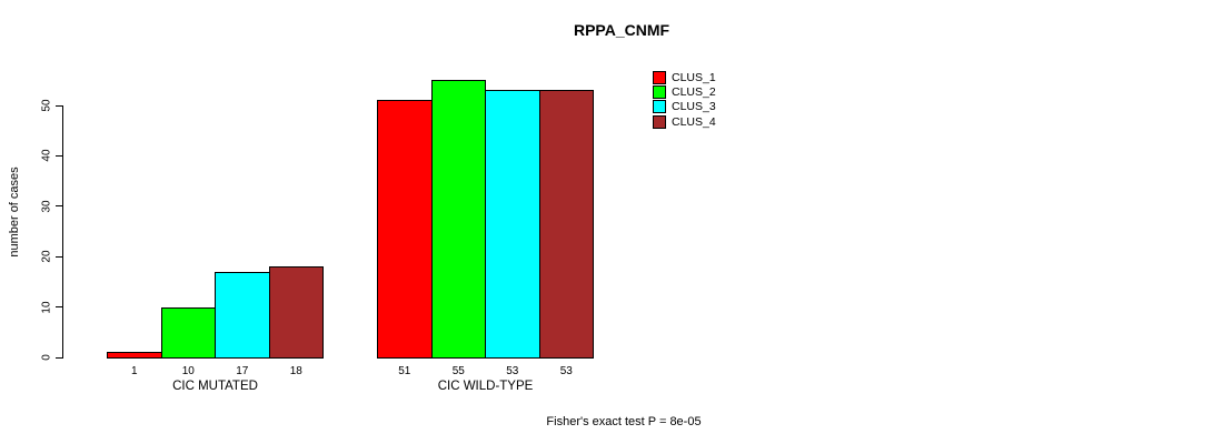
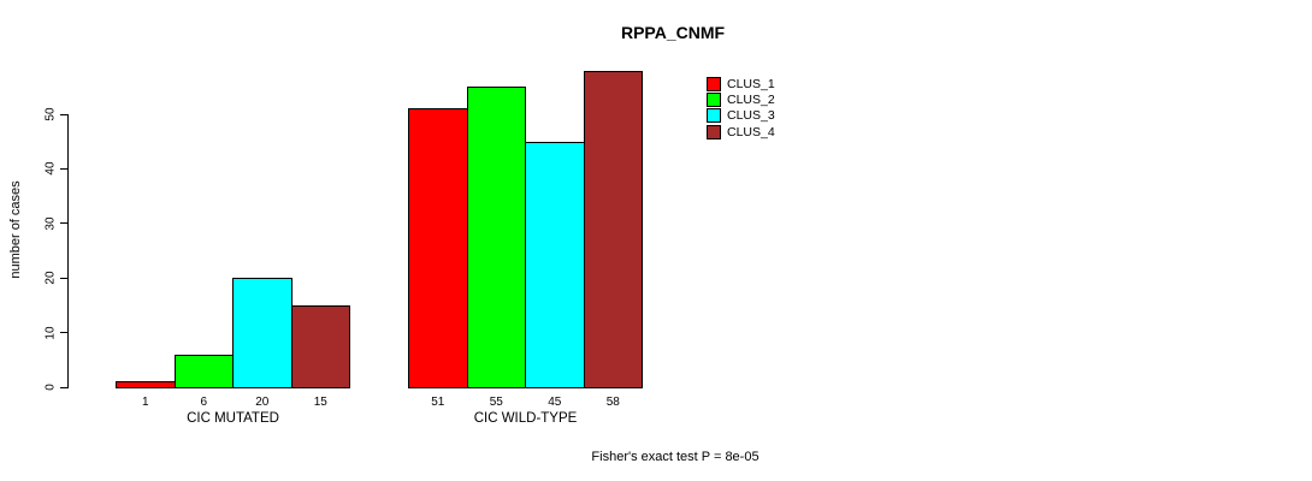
CLUS_2/CIC MUTATED: 10 -> 6
CLUS_3/CIC MUTATED: 17 -> 20
CLUS_4/CIC MUTATED: 18 -> 15
CLUS_3/CIC WILD-TYPE: 53 -> 45
CLUS_4/CIC WILD-TYPE: 53 -> 58
